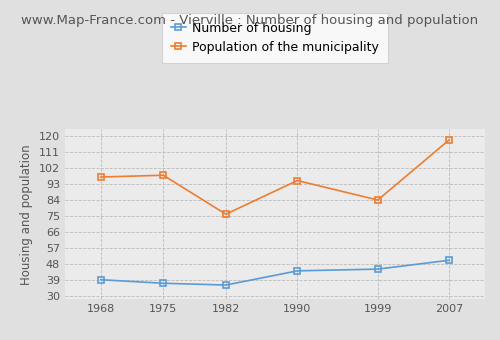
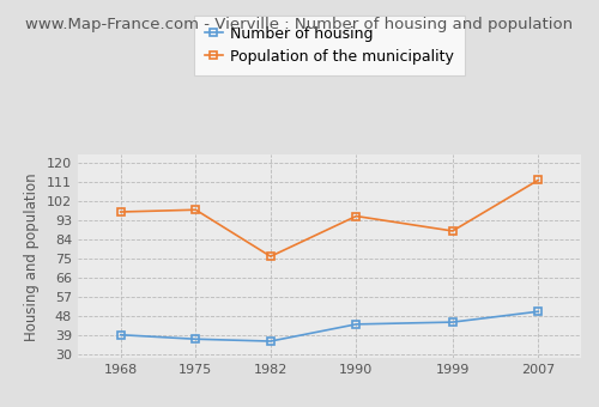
Population of the municipality/1999: 84 -> 88
Population of the municipality/2007: 118 -> 112
